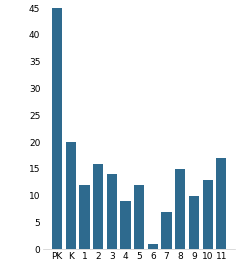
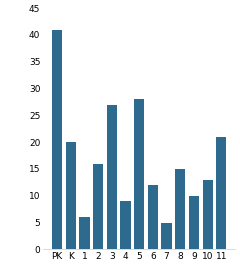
PK: 45 -> 41
1: 12 -> 6
3: 14 -> 27
5: 12 -> 28
6: 1 -> 12
7: 7 -> 5
11: 17 -> 21
